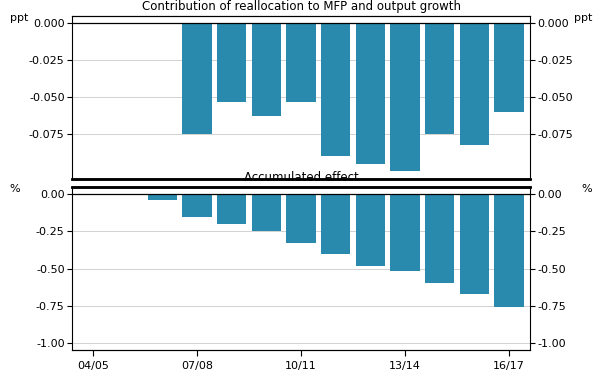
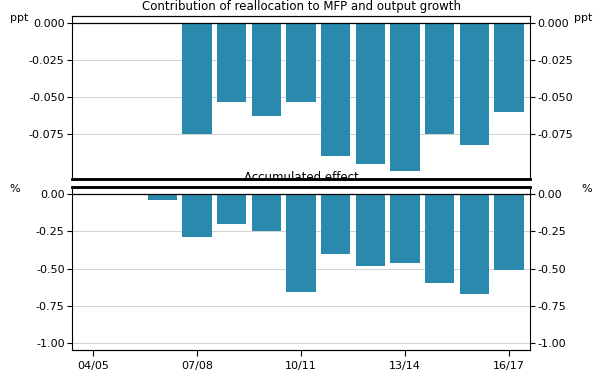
Accumulated effect/07/08: -0.15 -> -0.29
Accumulated effect/10/11: -0.33 -> -0.66
Accumulated effect/13/14: -0.52 -> -0.46
Accumulated effect/16/17: -0.76 -> -0.51
